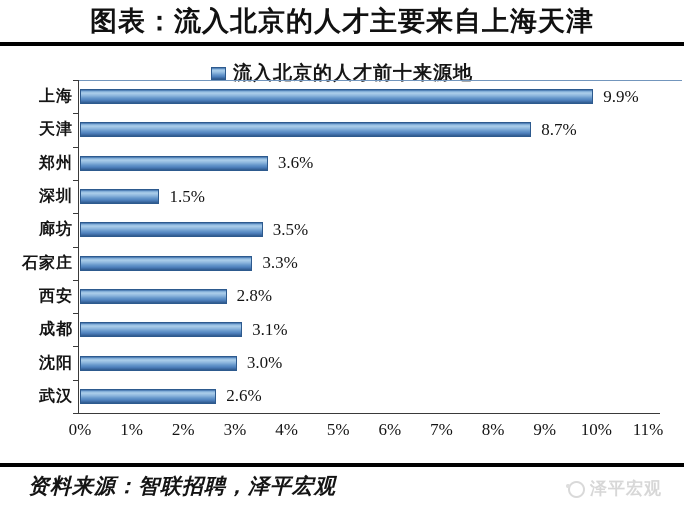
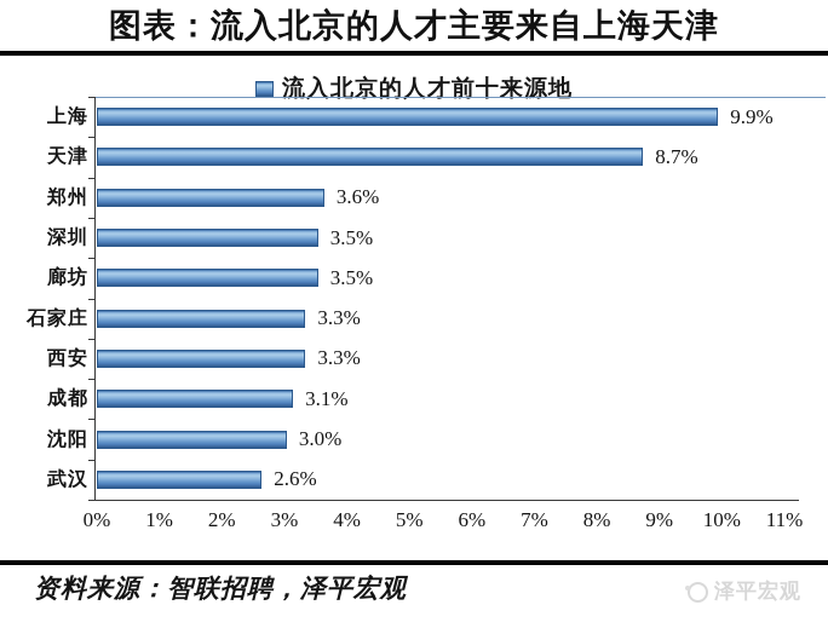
深圳: 1.5% -> 3.5%
西安: 2.8% -> 3.3%
